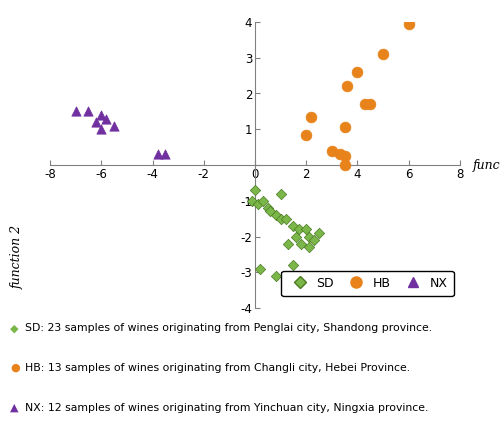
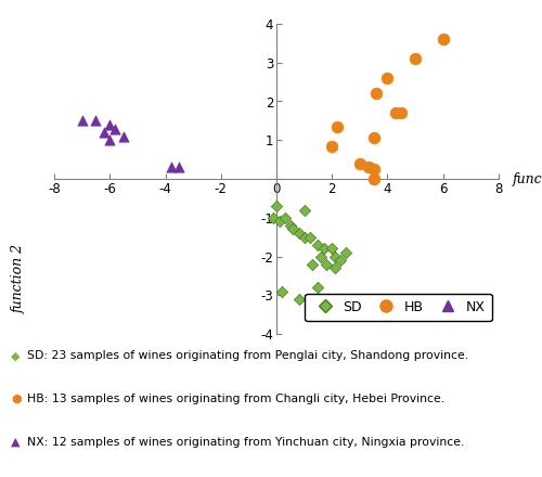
HB/6: 3.95 -> 3.60
